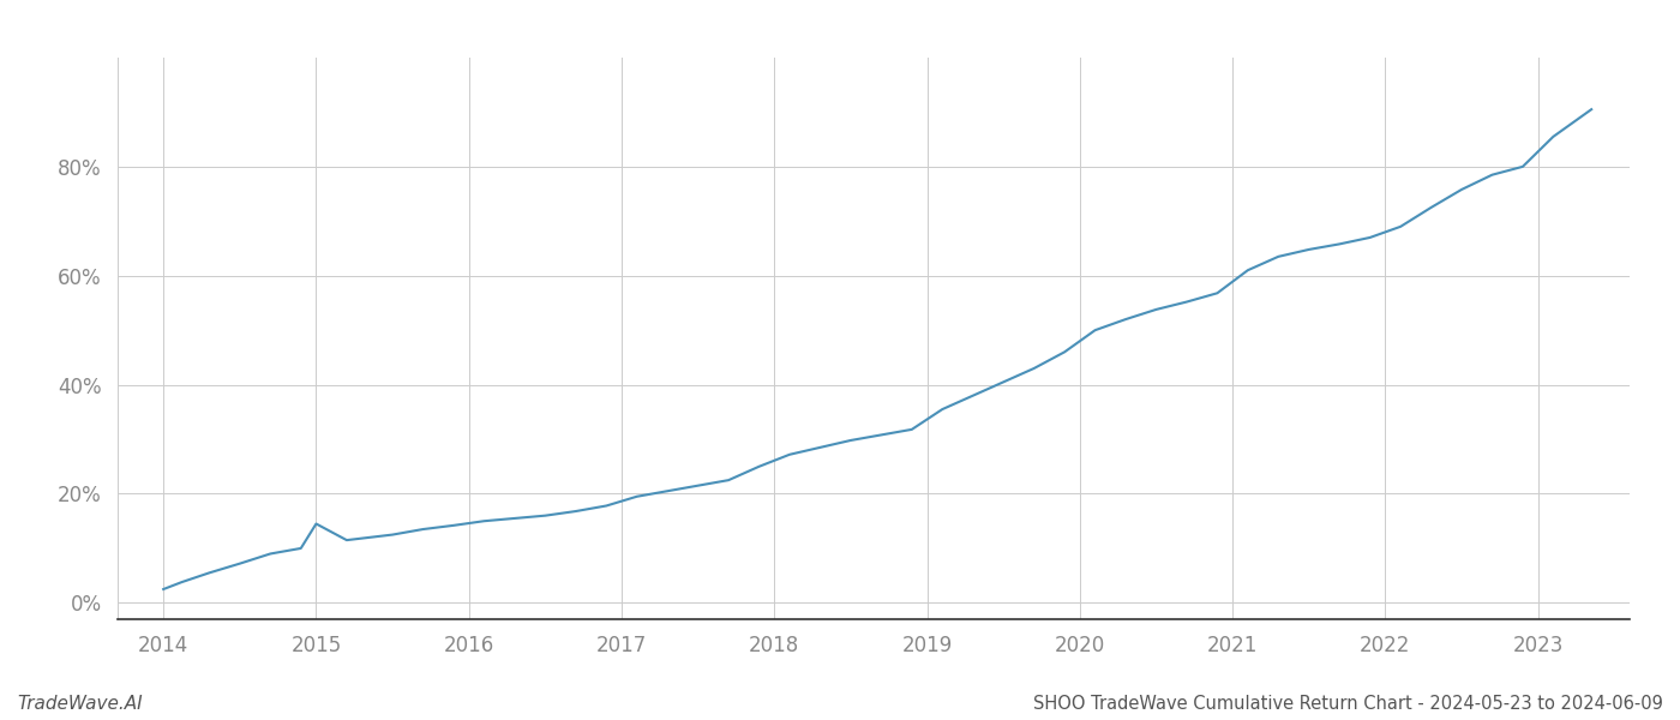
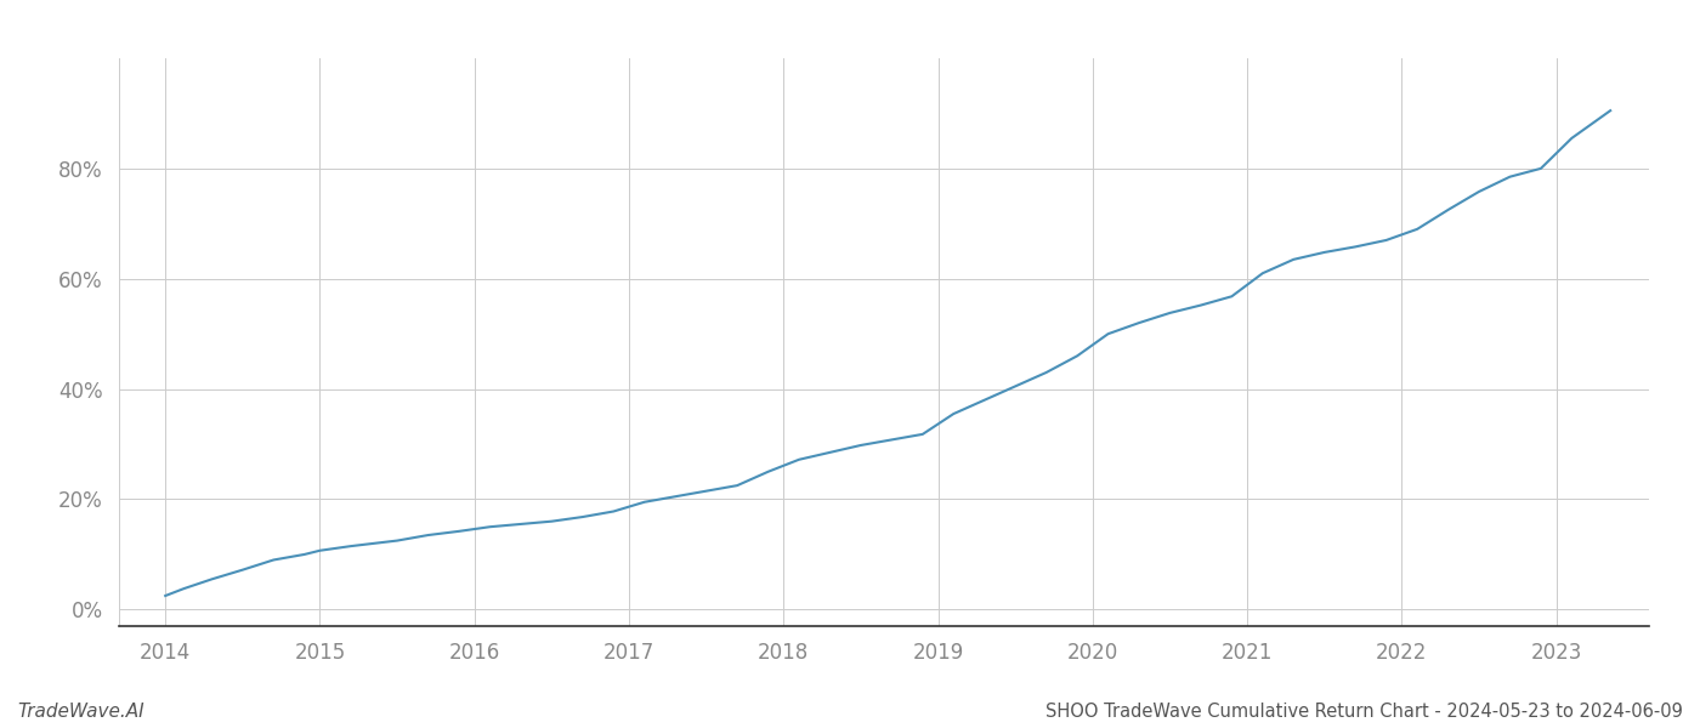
2015: 14.5% -> 10.7%
